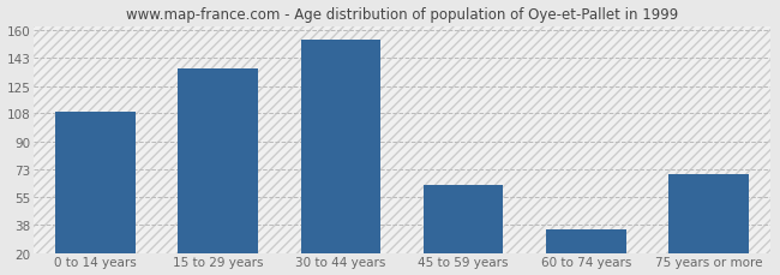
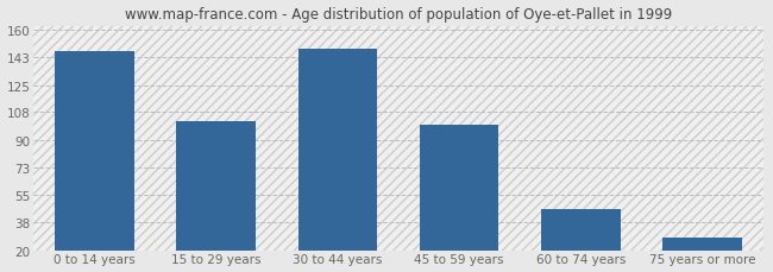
0 to 14 years: 109 -> 147
15 to 29 years: 136 -> 102
30 to 44 years: 154 -> 148
45 to 59 years: 63 -> 100
60 to 74 years: 35 -> 46
75 years or more: 70 -> 28
